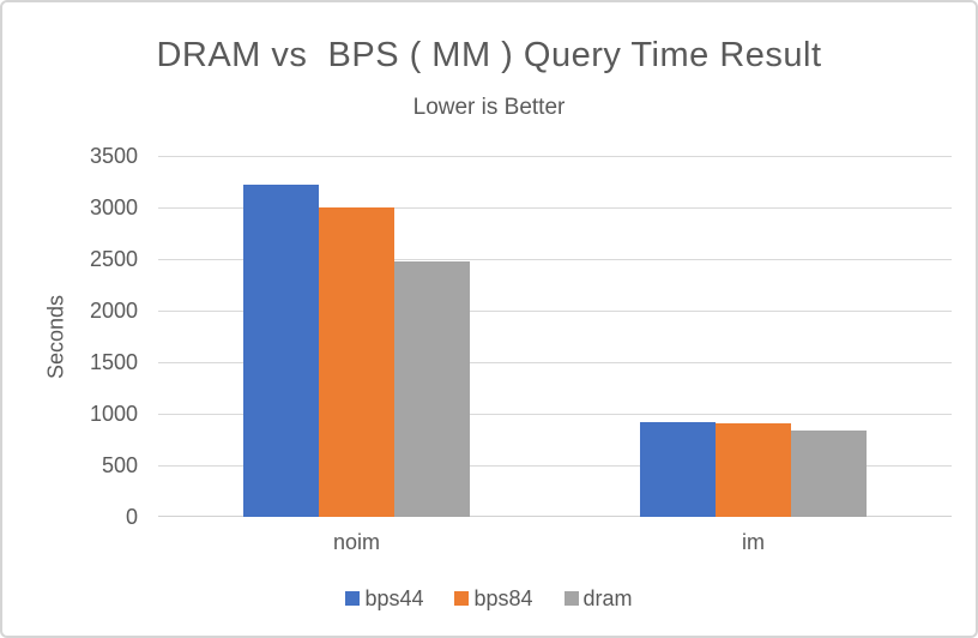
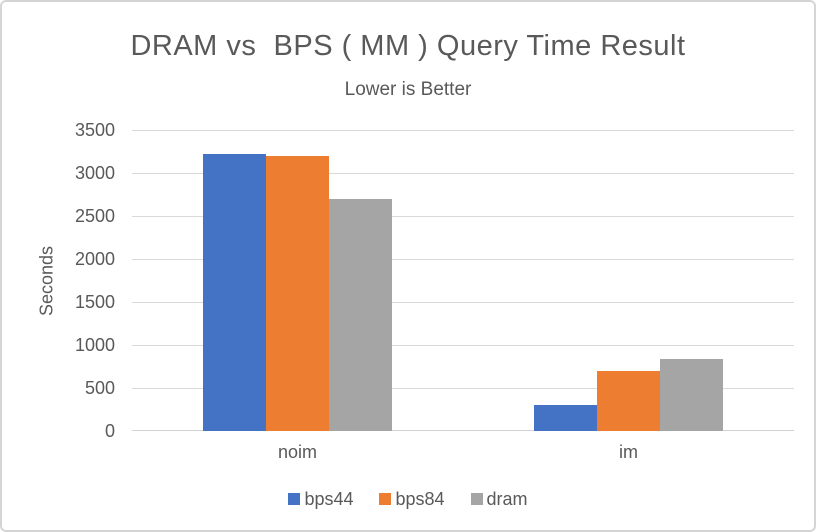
bps84/noim: 3000 -> 3200
dram/noim: 2500 -> 2700
bps44/im: 900 -> 300
bps84/im: 900 -> 700
